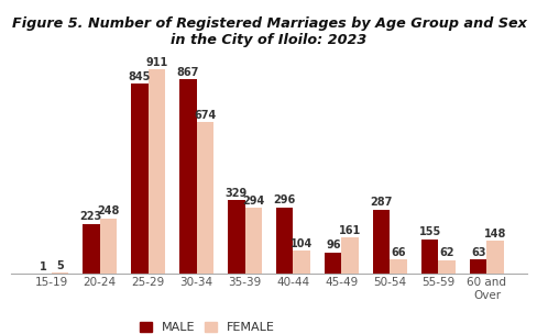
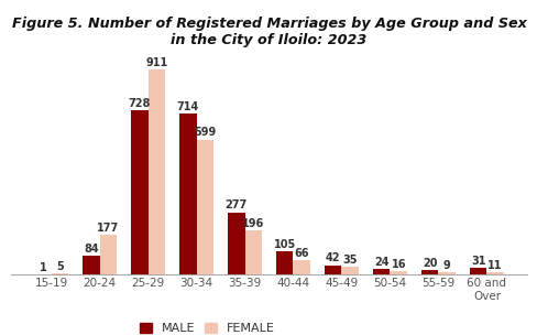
MALE/20-24: 223 -> 84
FEMALE/20-24: 248 -> 177
MALE/25-29: 845 -> 728
MALE/30-34: 867 -> 714
FEMALE/30-34: 674 -> 599
MALE/35-39: 329 -> 277
FEMALE/35-39: 294 -> 196
MALE/40-44: 296 -> 105
FEMALE/40-44: 104 -> 66
MALE/45-49: 96 -> 42
FEMALE/45-49: 161 -> 35
MALE/50-54: 287 -> 24
FEMALE/50-54: 66 -> 16
MALE/55-59: 155 -> 20
FEMALE/55-59: 62 -> 9
MALE/60 and Over: 63 -> 31
FEMALE/60 and Over: 148 -> 11
